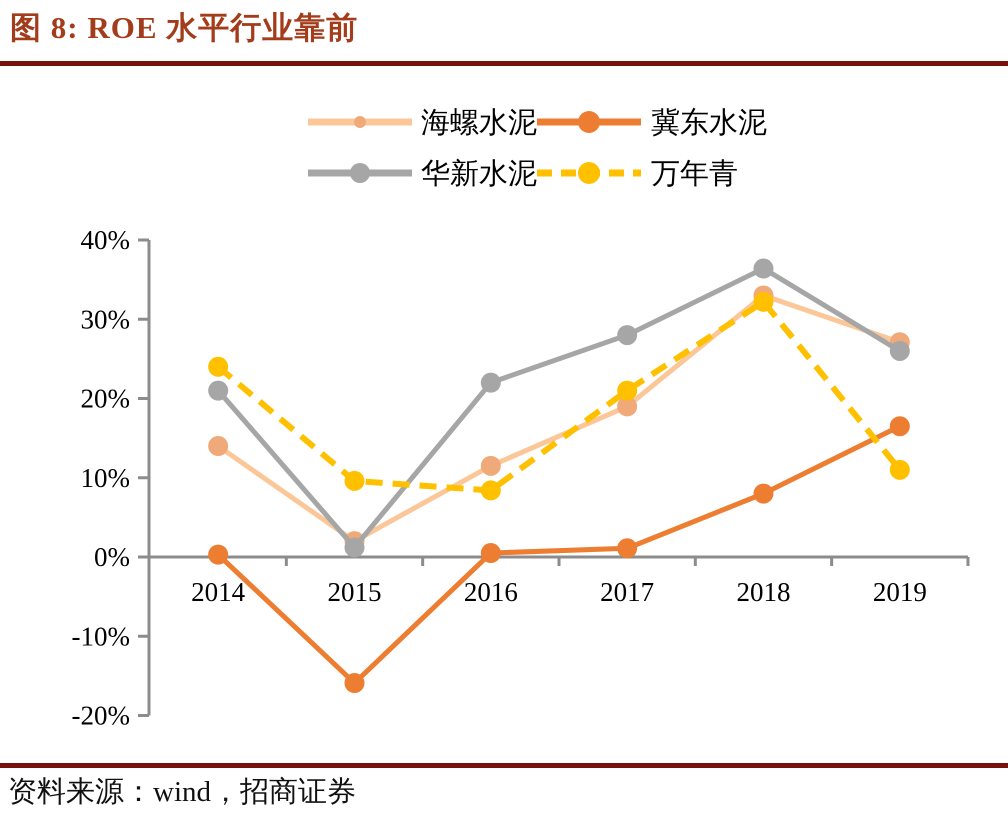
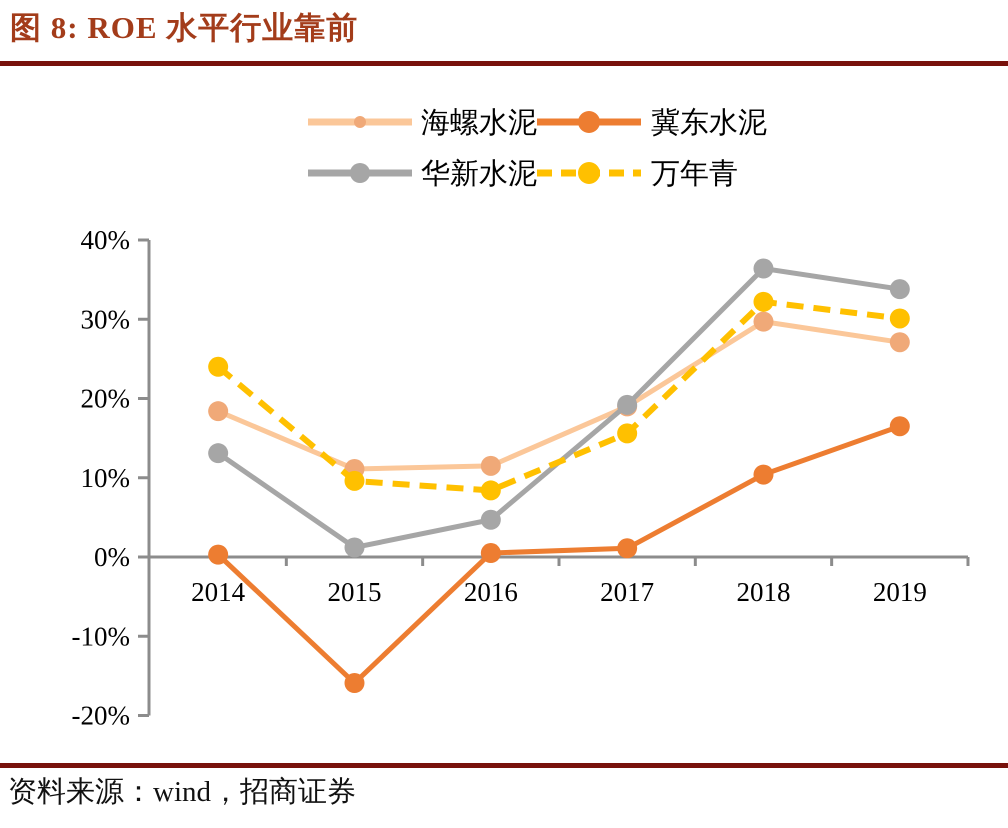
海螺水泥/2014: 14% -> 18%
华新水泥/2014: 21% -> 13%
海螺水泥/2015: 2% -> 11%
华新水泥/2016: 22% -> 5%
华新水泥/2017: 28% -> 19%
万年青/2017: 21% -> 16%
海螺水泥/2018: 33% -> 30%
冀东水泥/2018: 8% -> 10%
华新水泥/2019: 26% -> 34%
万年青/2019: 11% -> 30%
